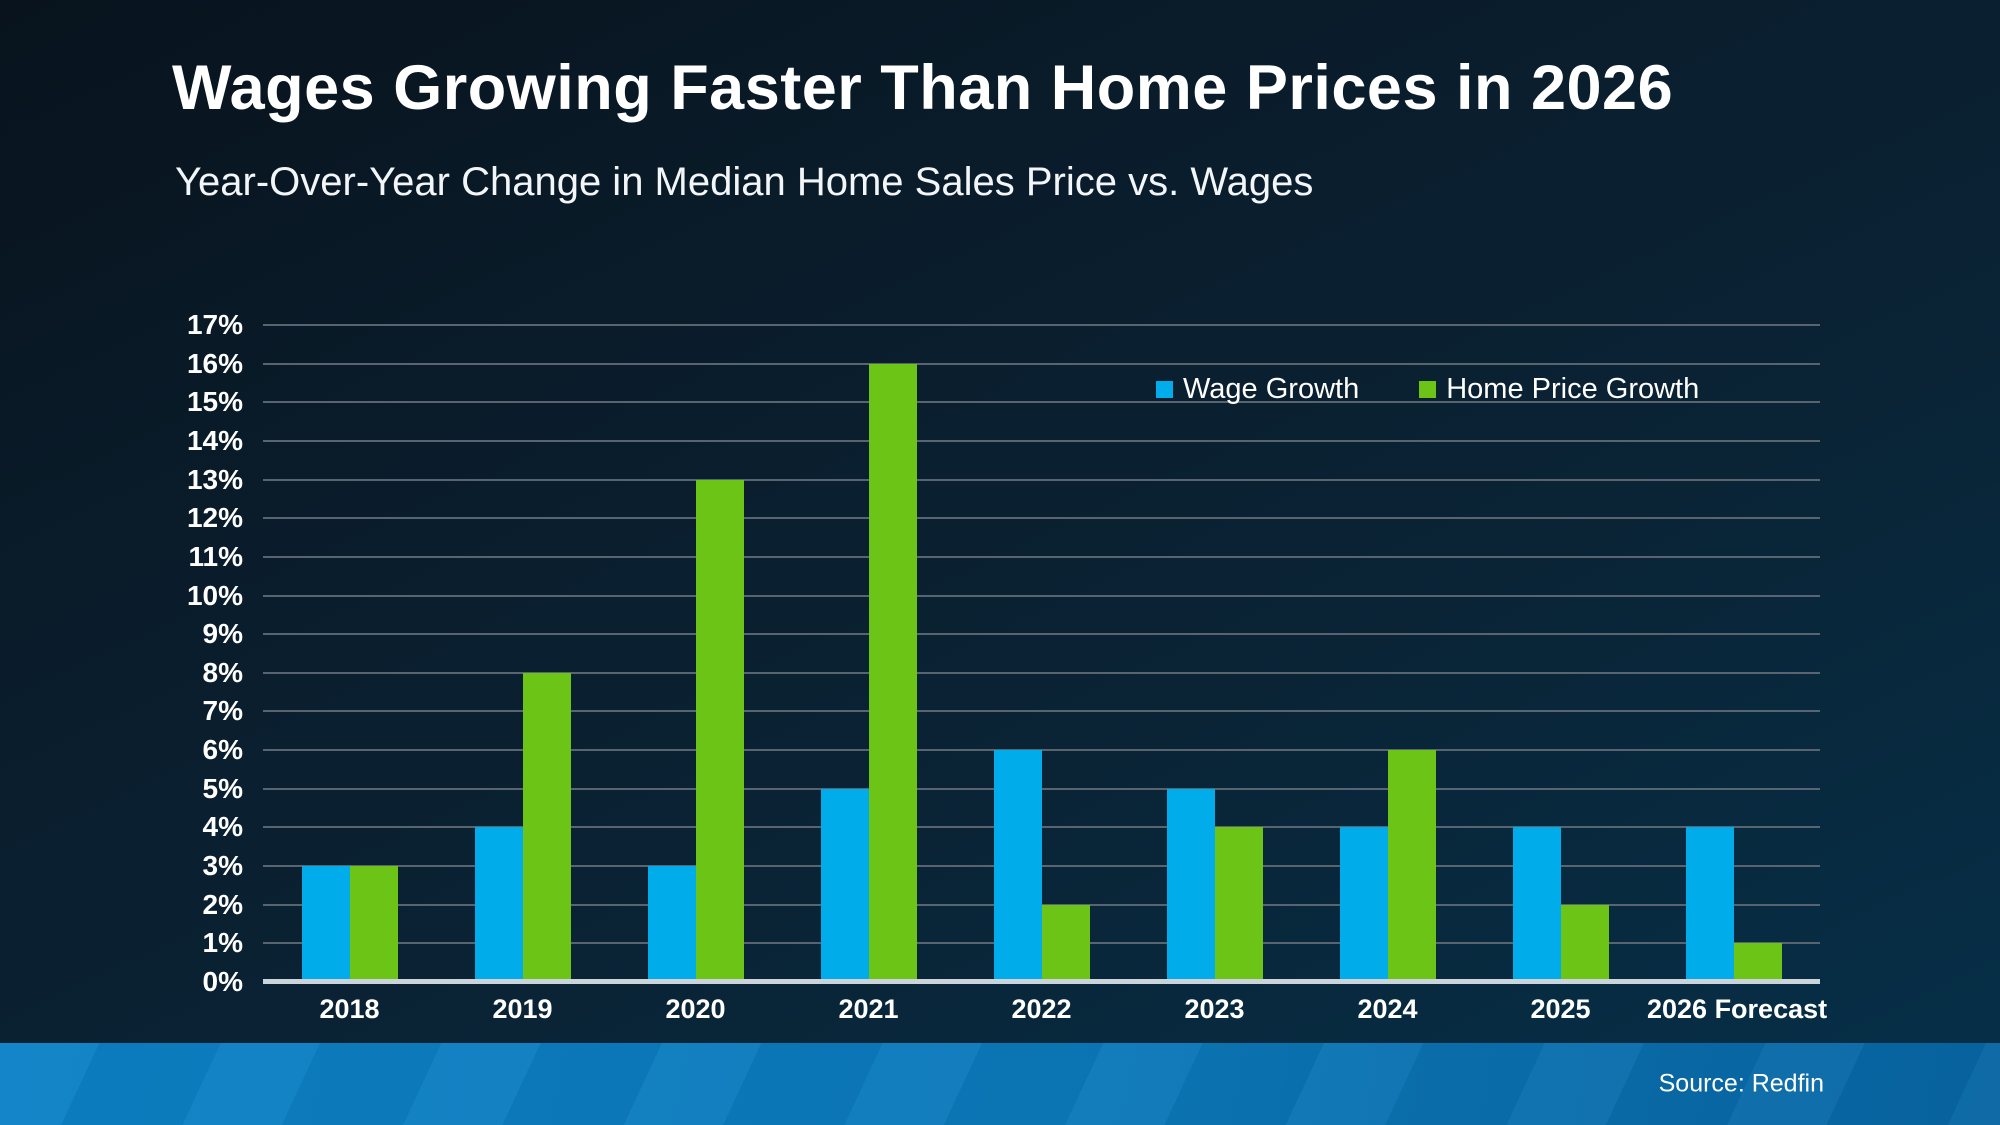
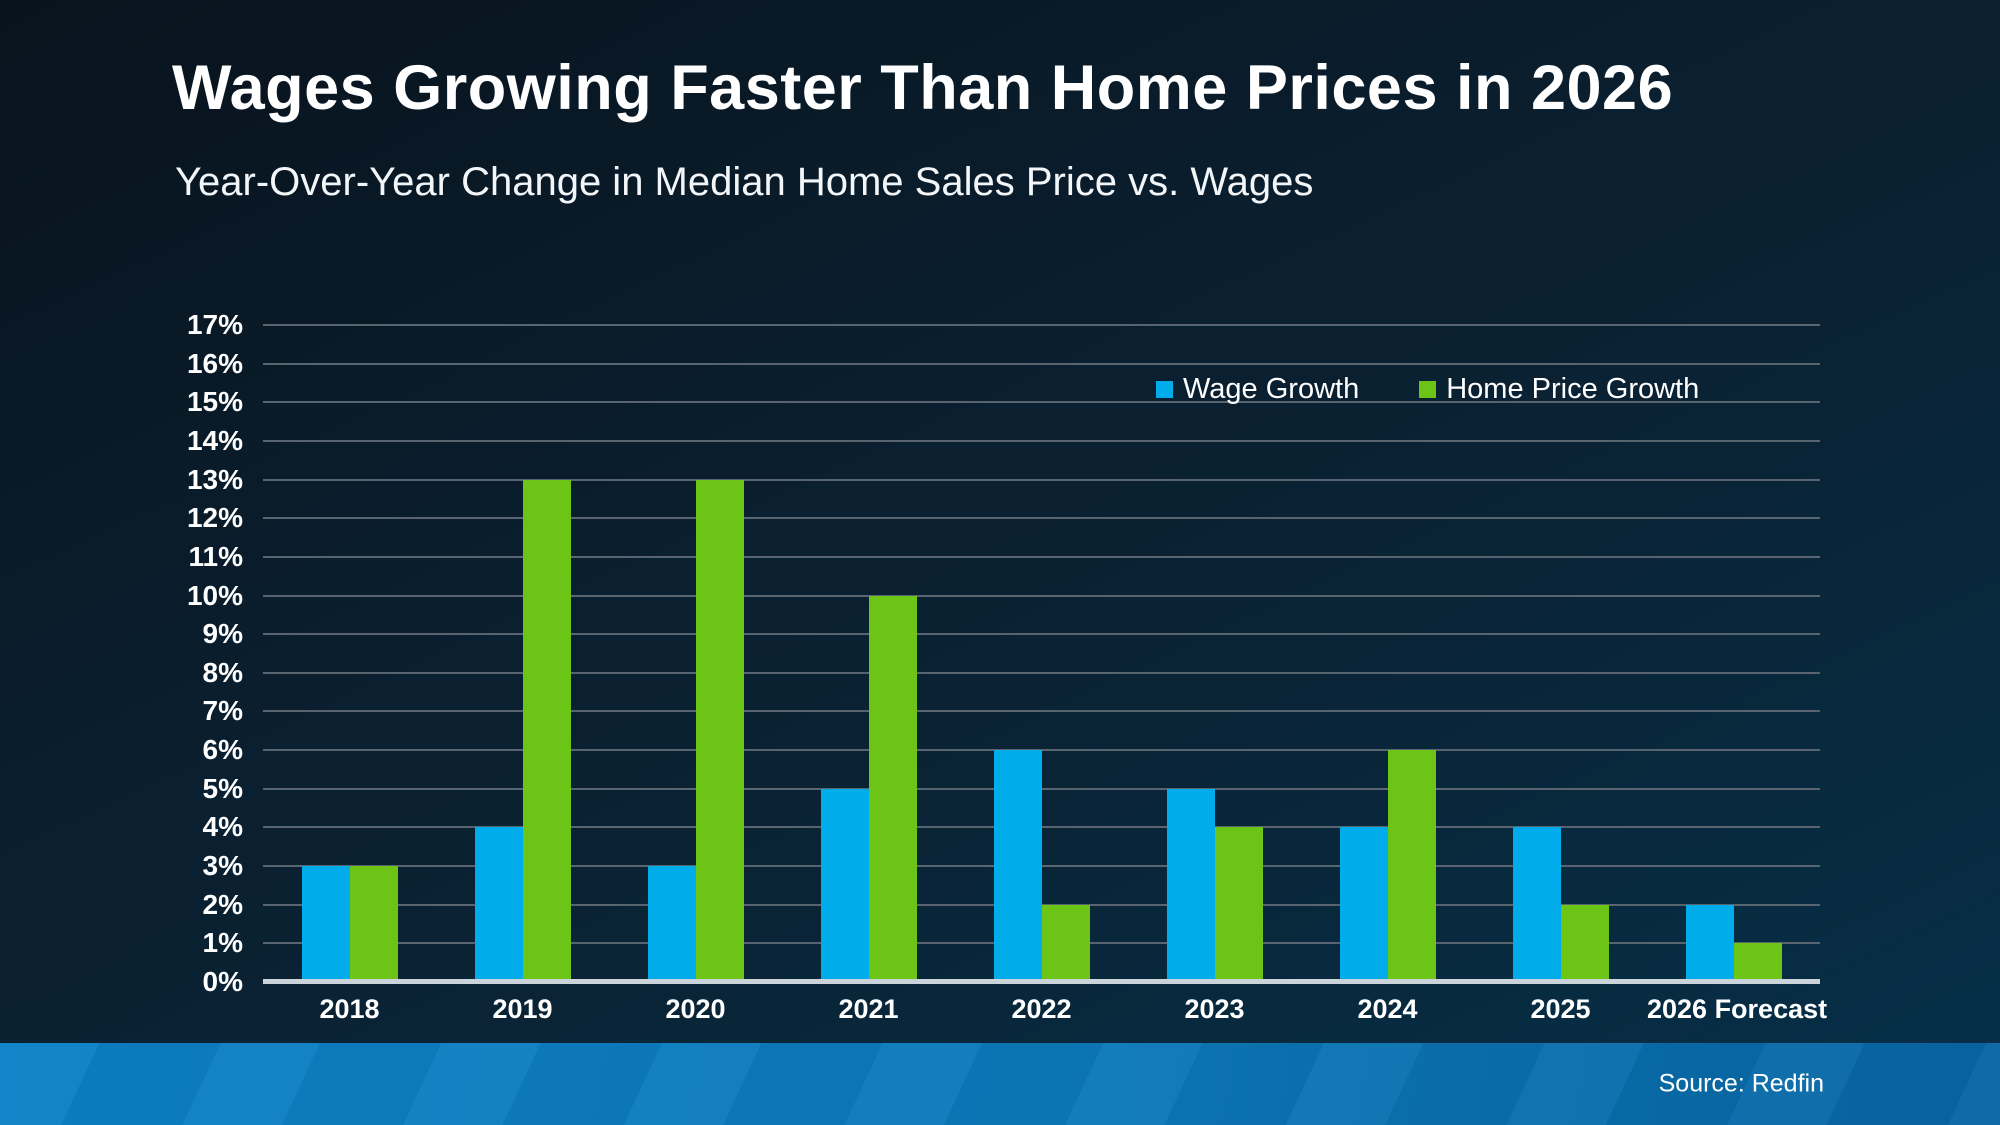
Home Price Growth/2019: 8% -> 13%
Home Price Growth/2021: 16% -> 10%
Wage Growth/2026 Forecast: 4% -> 2%
